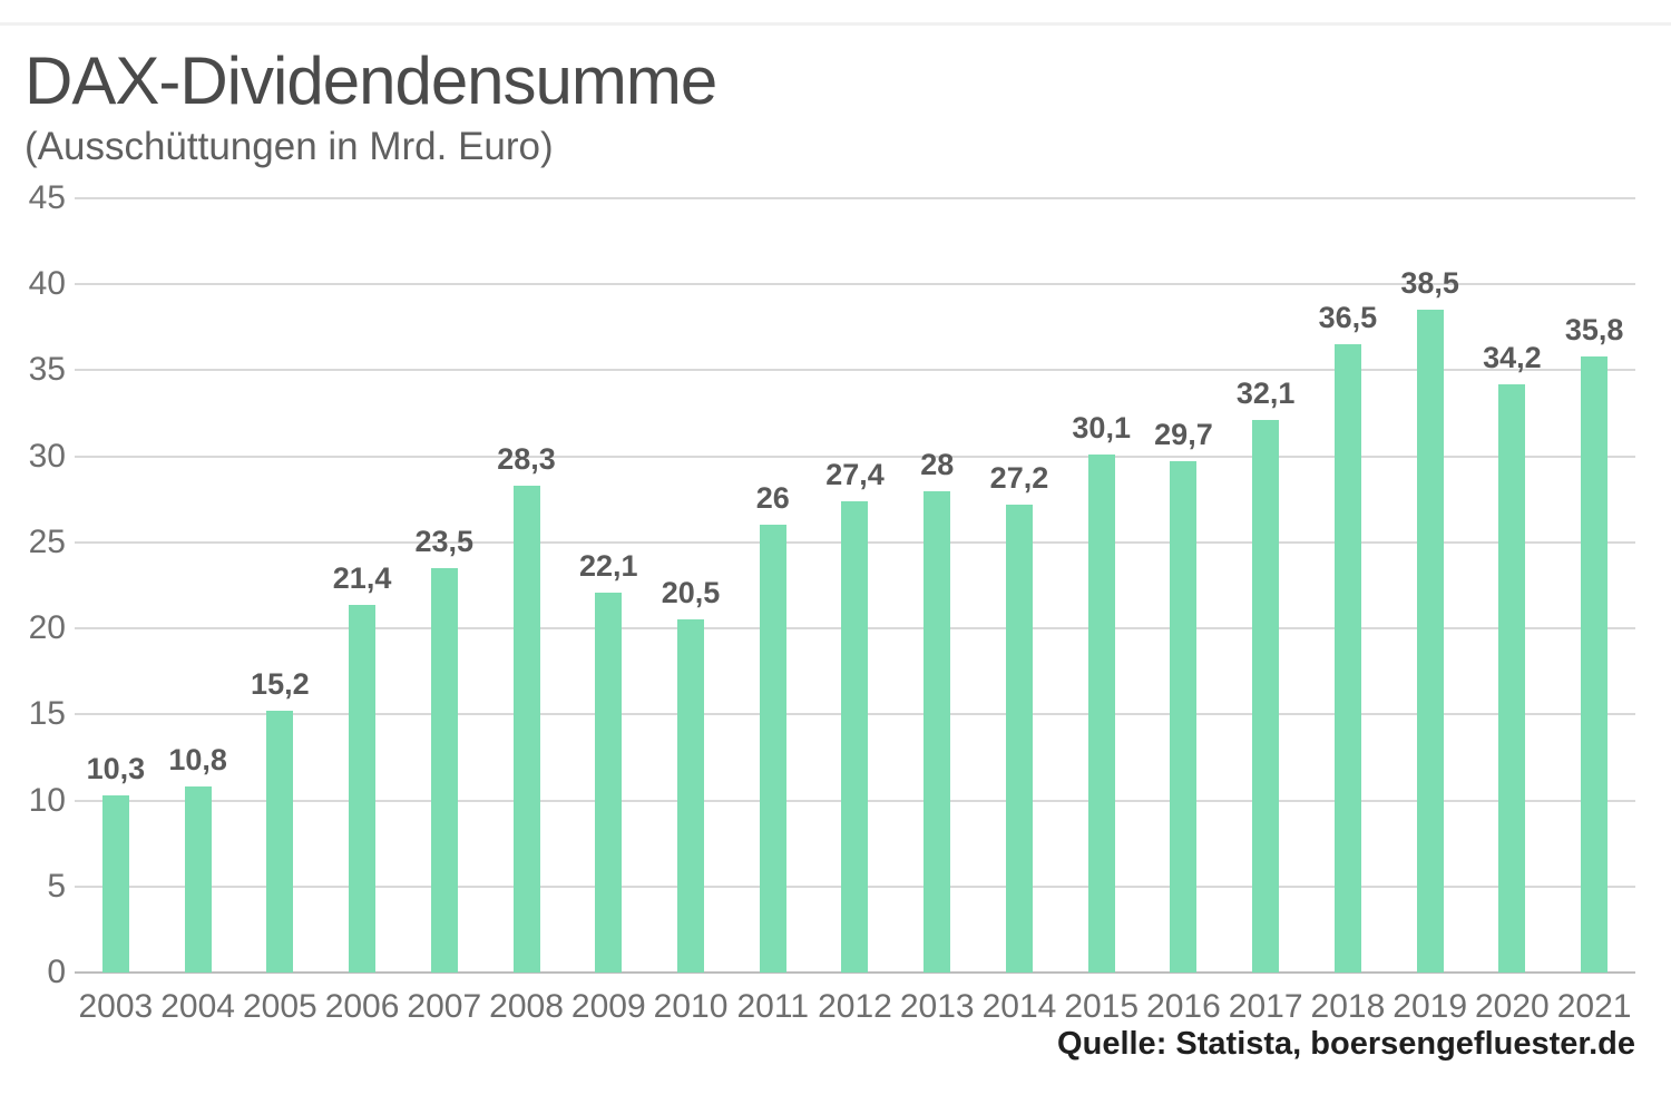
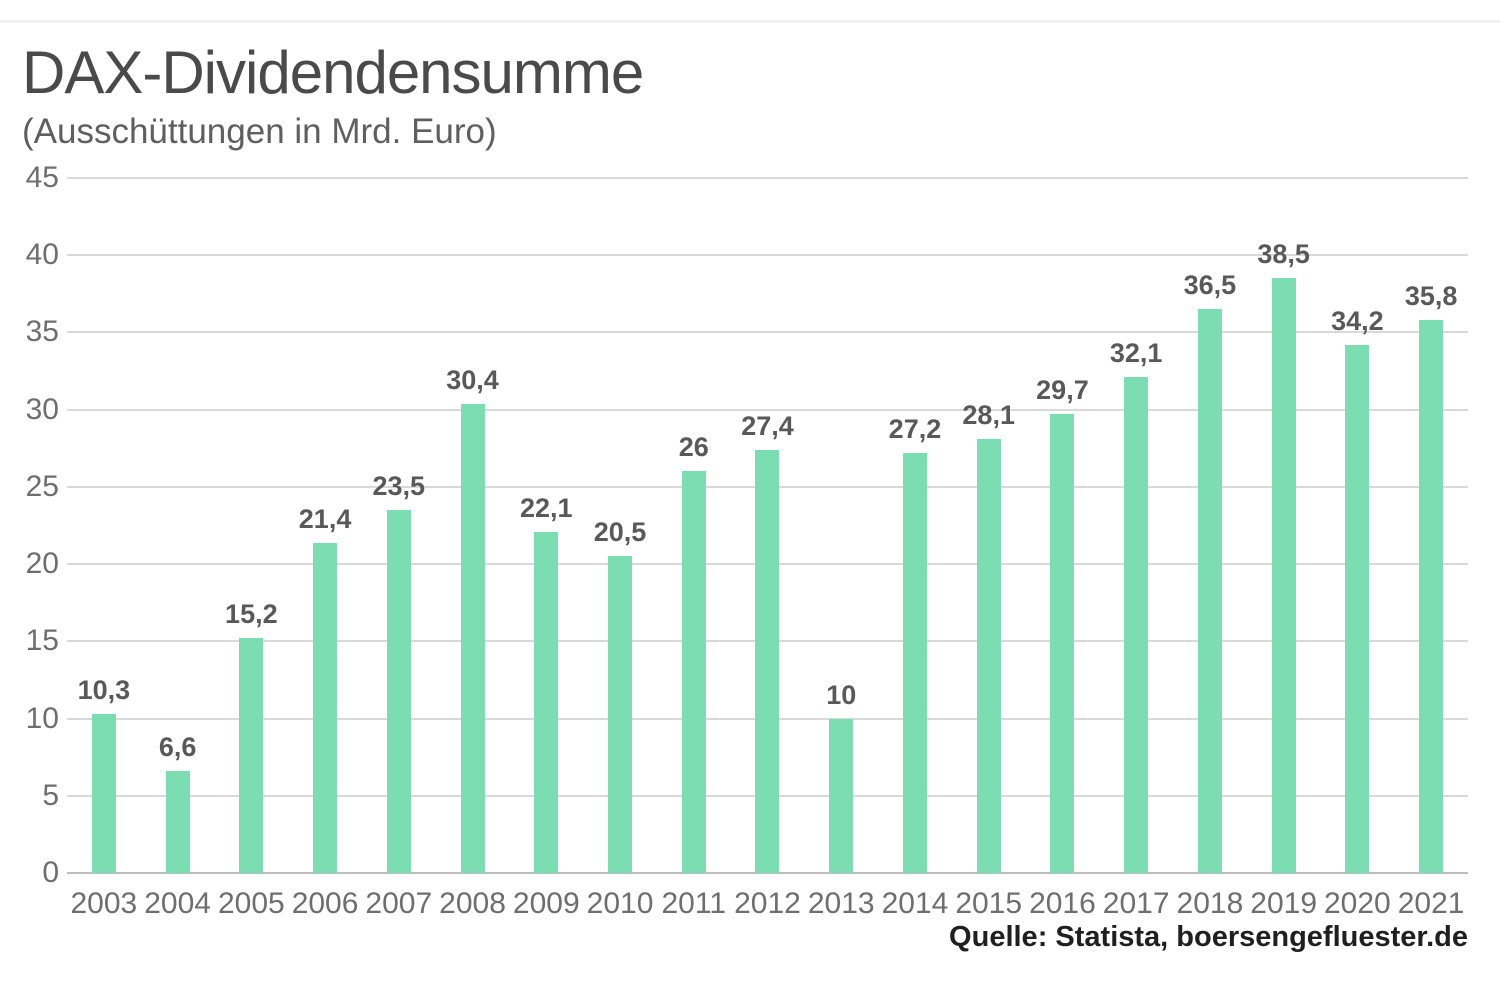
2004: 10,8 -> 6,6
2008: 28,3 -> 30,4
2013: 28 -> 10
2015: 30,1 -> 28,1
